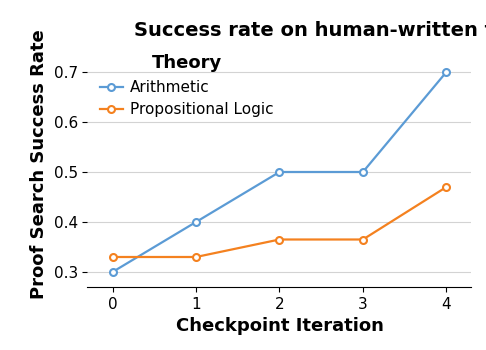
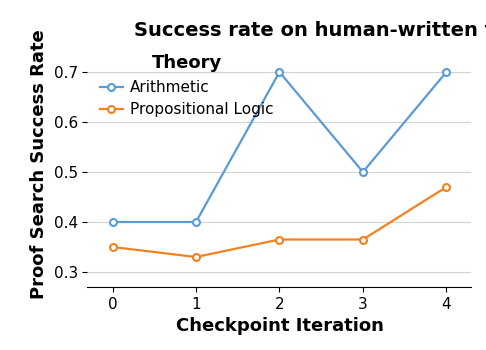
Arithmetic/0: 0.3 -> 0.4
Propositional Logic/0: 0.330 -> 0.350
Arithmetic/2: 0.5 -> 0.7
